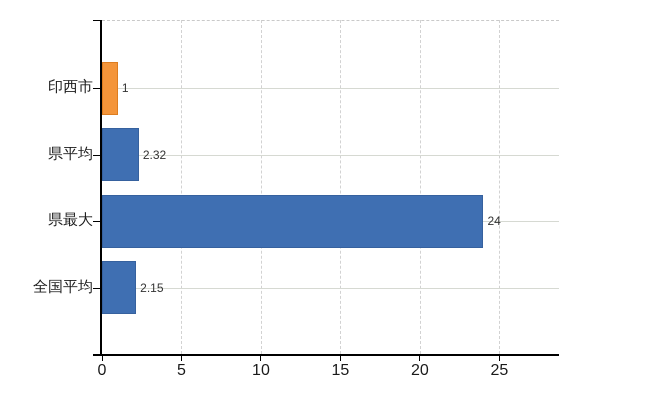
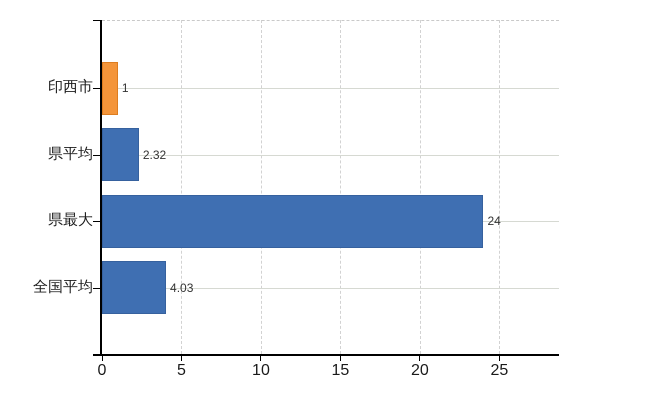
全国平均: 2.15 -> 4.03
